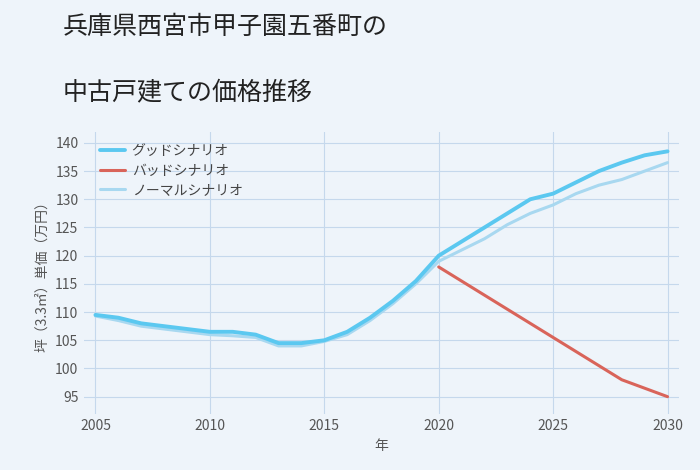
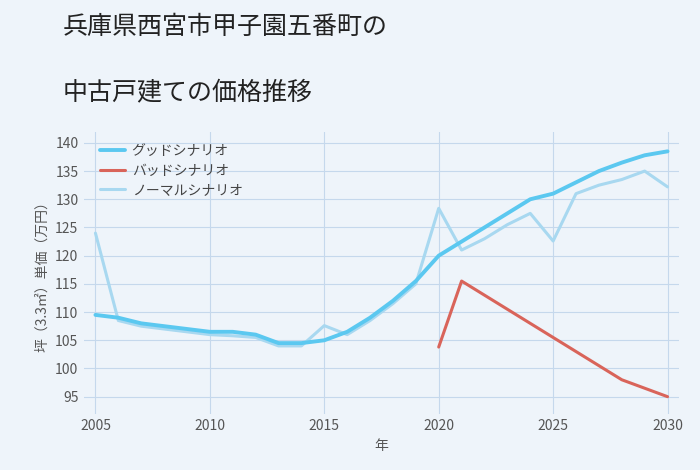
ノーマルシナリオ/2005: 109.3 -> 124.0
ノーマルシナリオ/2015: 104.8 -> 107.6
バッドシナリオ/2020: 118.0 -> 103.8
ノーマルシナリオ/2020: 119.0 -> 128.4
ノーマルシナリオ/2025: 129.0 -> 122.6
ノーマルシナリオ/2030: 136.5 -> 132.2
